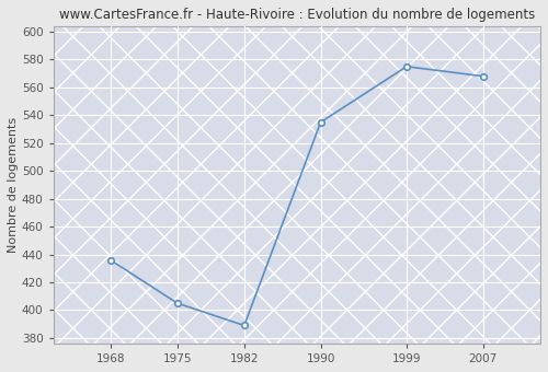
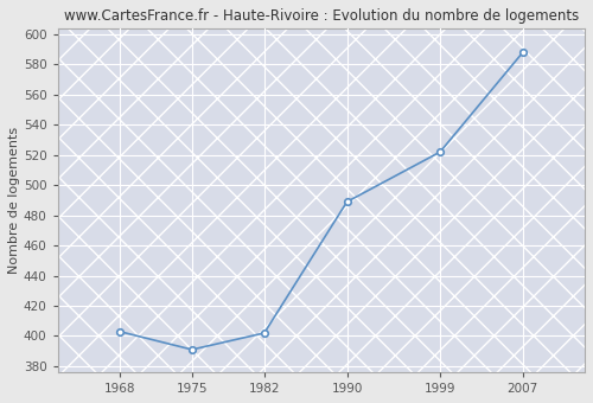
1968: 436 -> 403
1975: 405 -> 391
1982: 389 -> 402
1990: 535 -> 489
1999: 575 -> 522
2007: 568 -> 588
